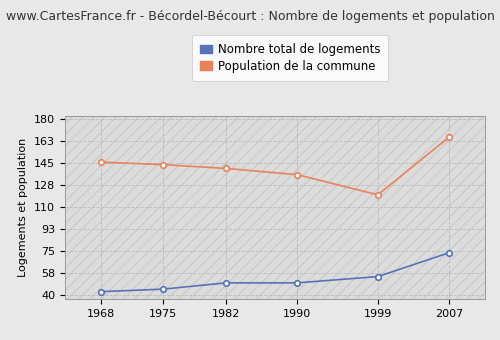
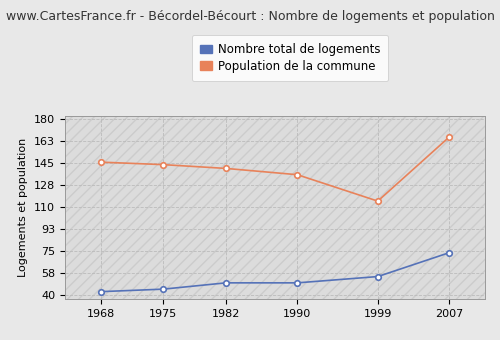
Population de la commune/1999: 120 -> 115
